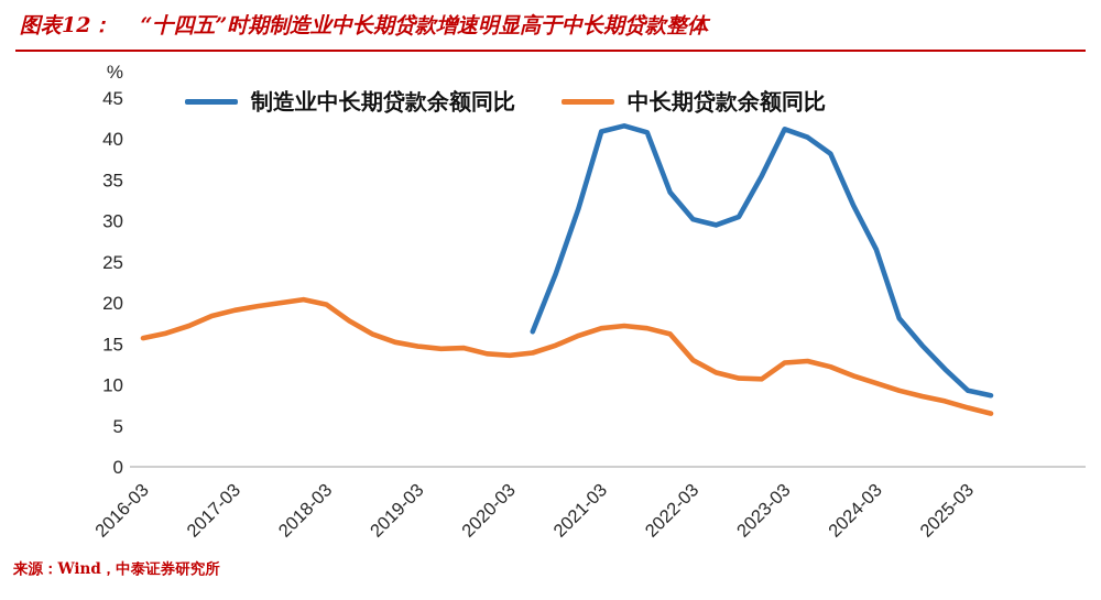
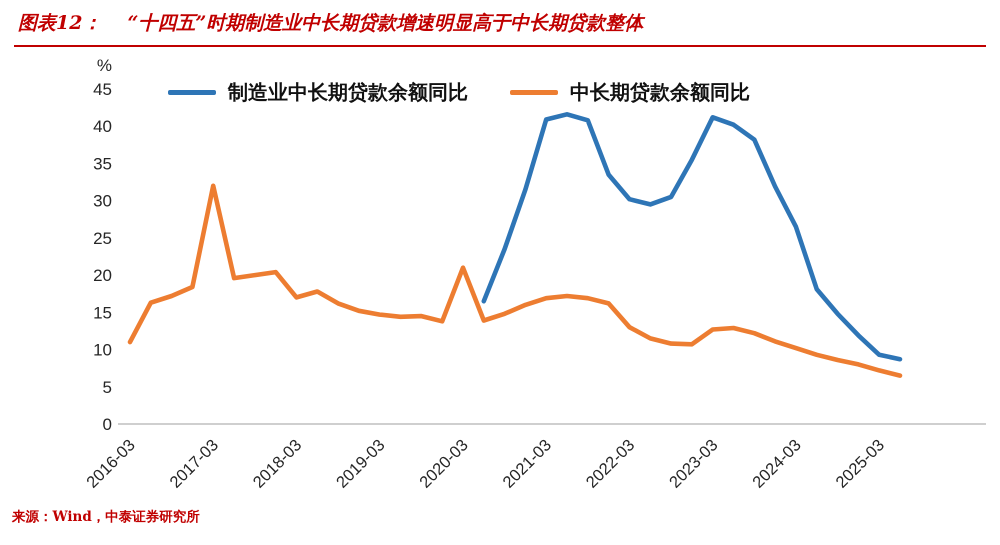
中长期贷款余额同比/2016-03: 16 -> 11
中长期贷款余额同比/2017-03: 19 -> 32
中长期贷款余额同比/2018-03: 20 -> 17
中长期贷款余额同比/2020-03: 14 -> 21
